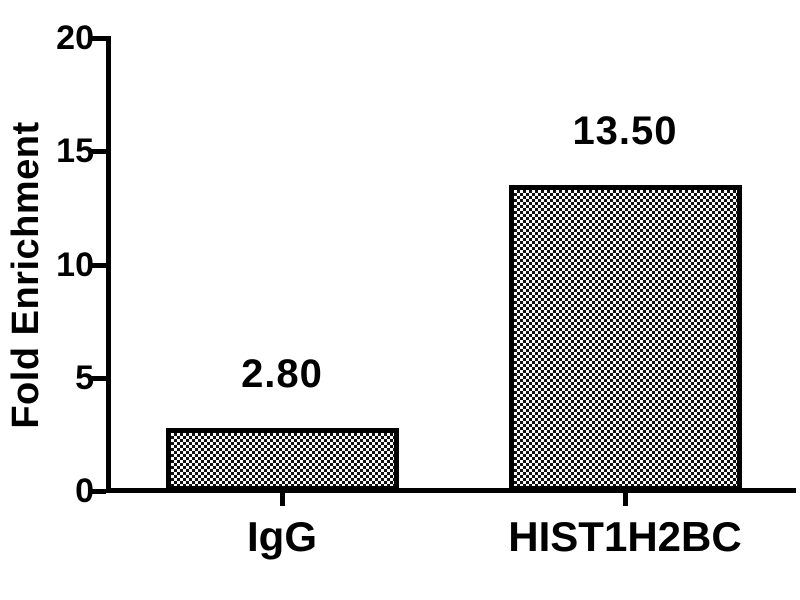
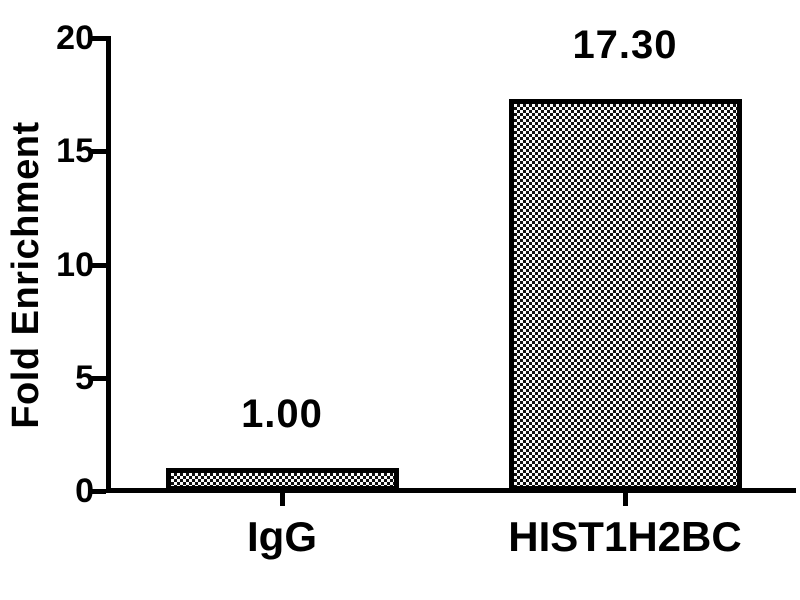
IgG: 2.80 -> 1.00
HIST1H2BC: 13.50 -> 17.30
